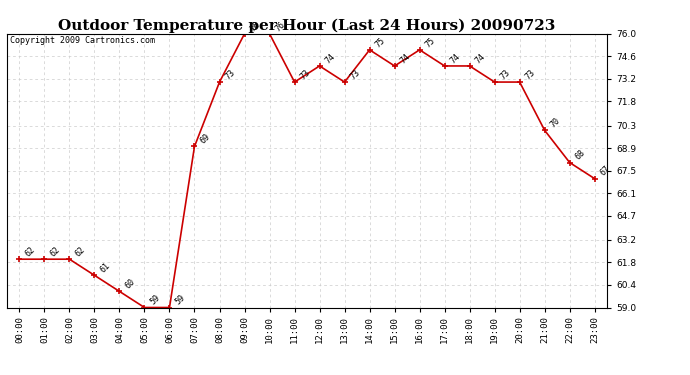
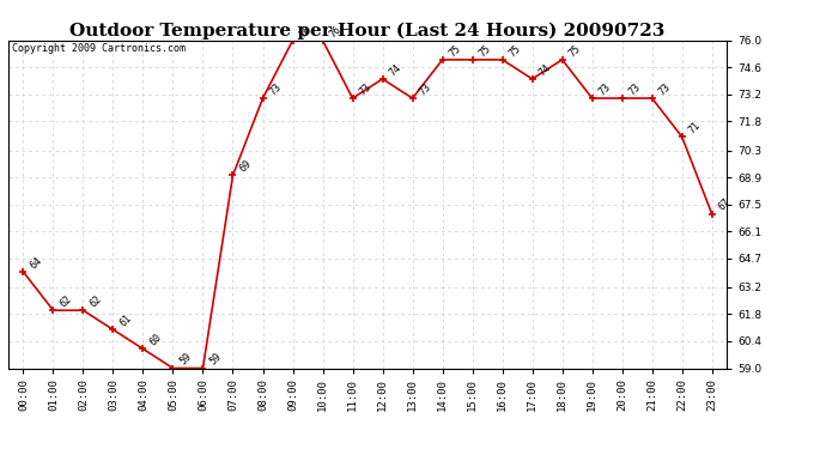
00:00: 62 -> 64
15:00: 74 -> 75
18:00: 74 -> 75
21:00: 70 -> 73
22:00: 68 -> 71
